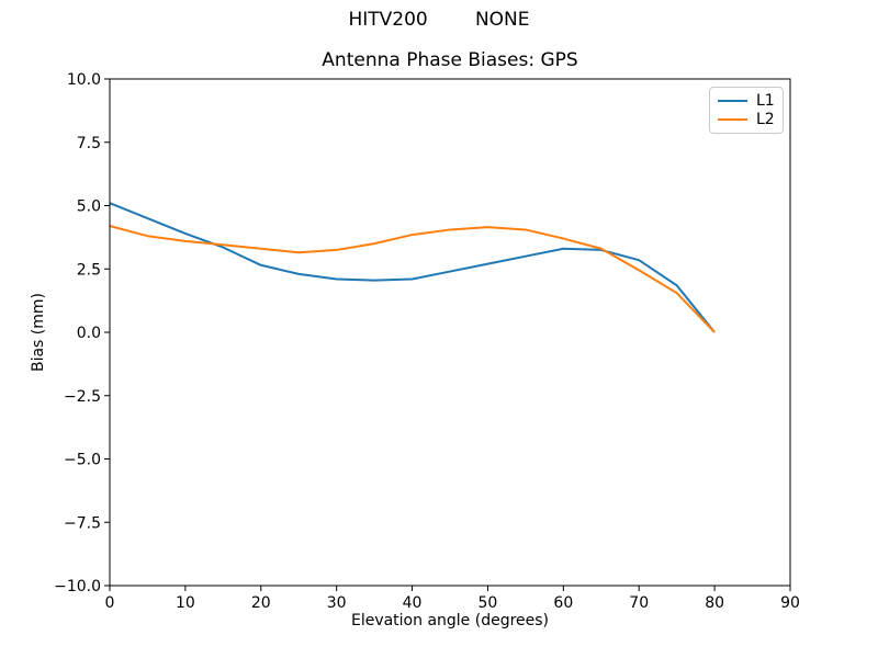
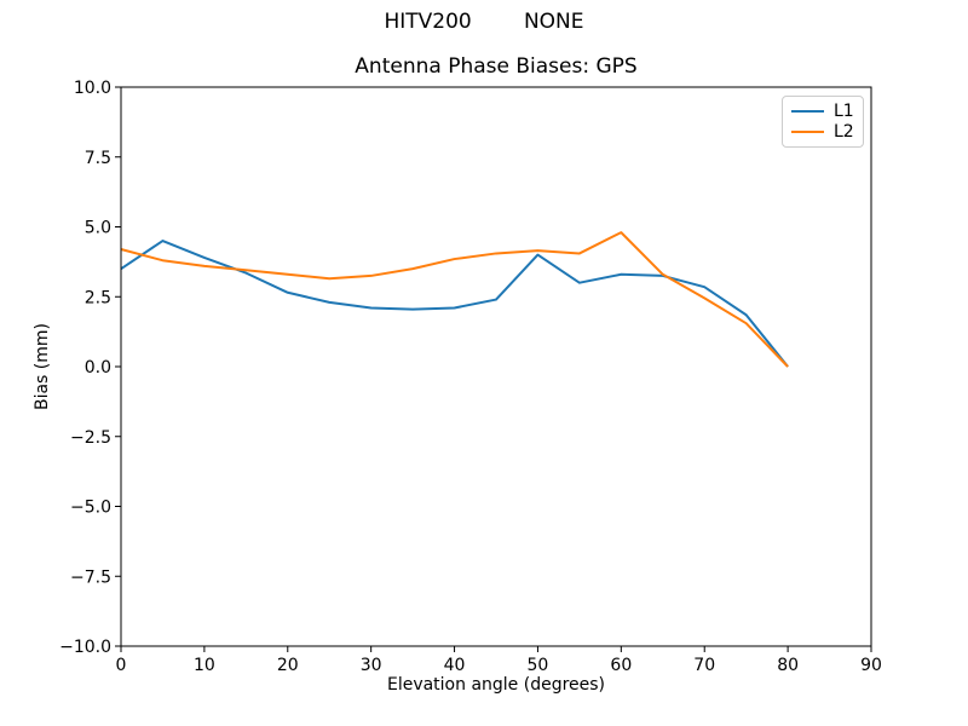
L1/0: 5.1 -> 3.5
L1/50: 2.7 -> 4.0
L2/60: 3.7 -> 4.8
